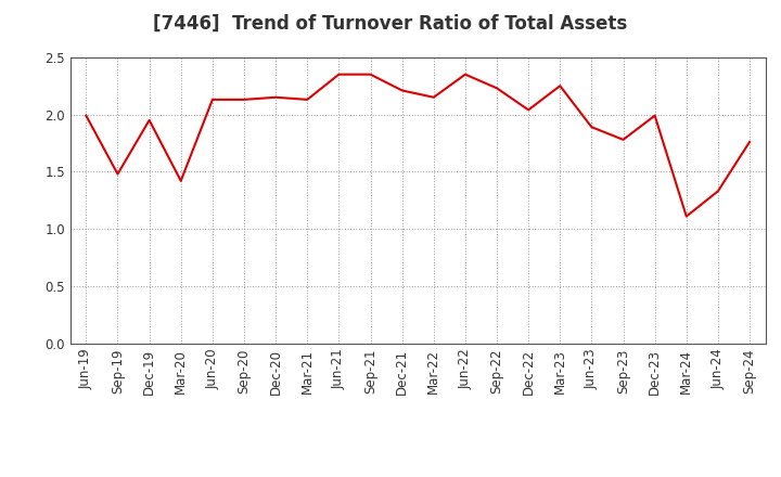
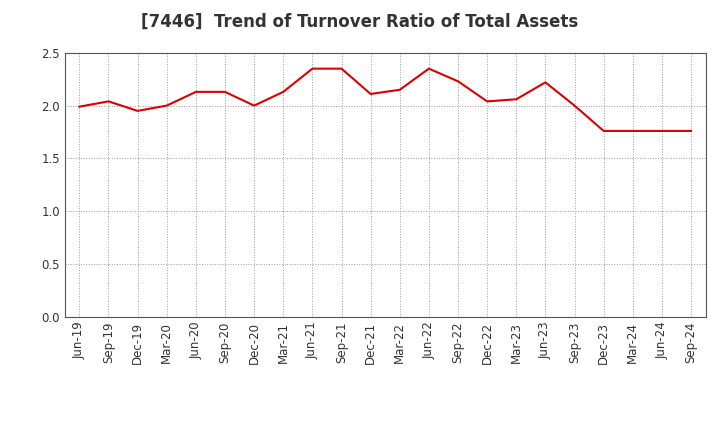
Sep-19: 1.48 -> 2.04
Mar-20: 1.42 -> 2.00
Dec-20: 2.15 -> 2.00
Dec-21: 2.21 -> 2.11
Mar-23: 2.25 -> 2.06
Jun-23: 1.89 -> 2.22
Sep-23: 1.78 -> 2.00
Dec-23: 1.99 -> 1.76
Mar-24: 1.11 -> 1.76
Jun-24: 1.33 -> 1.76
